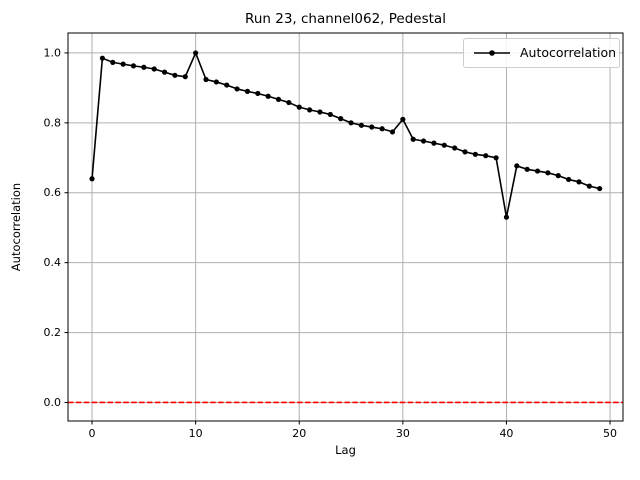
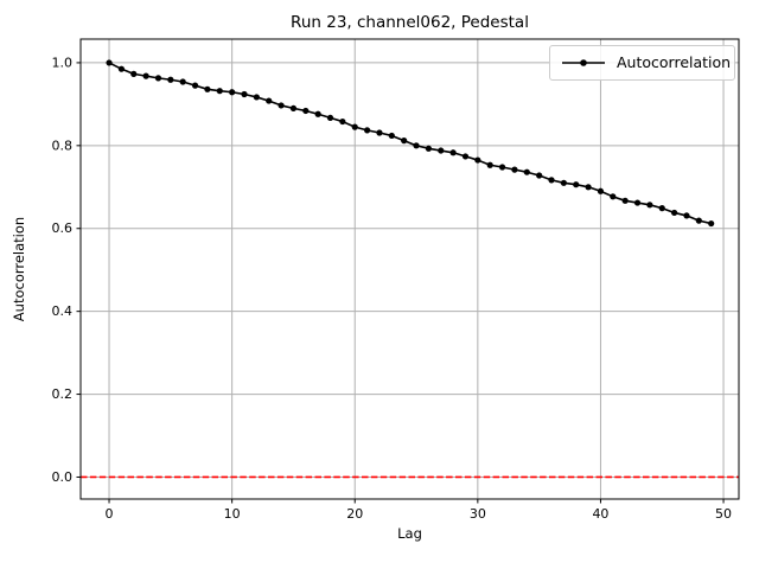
0: 0.64 -> 1.00
10: 1.00 -> 0.93
30: 0.81 -> 0.77
40: 0.53 -> 0.69
